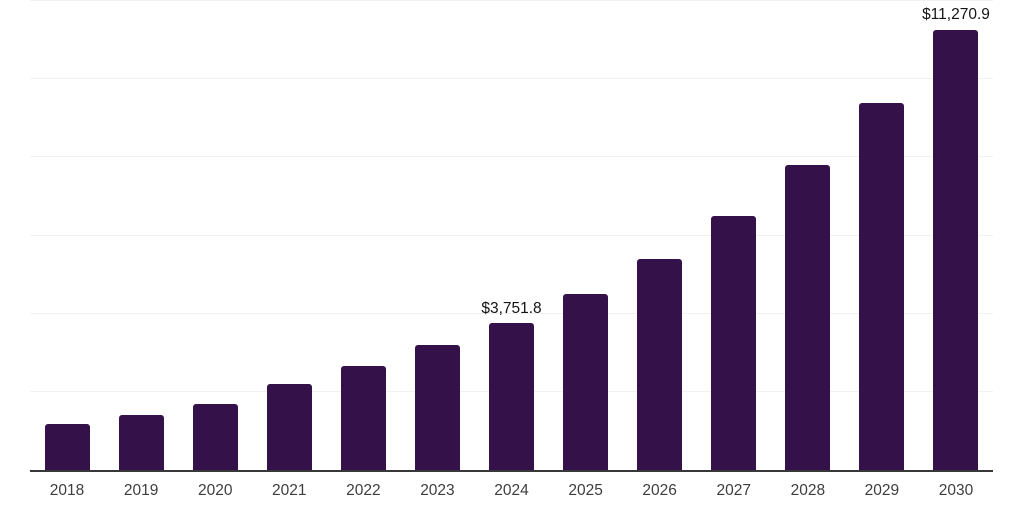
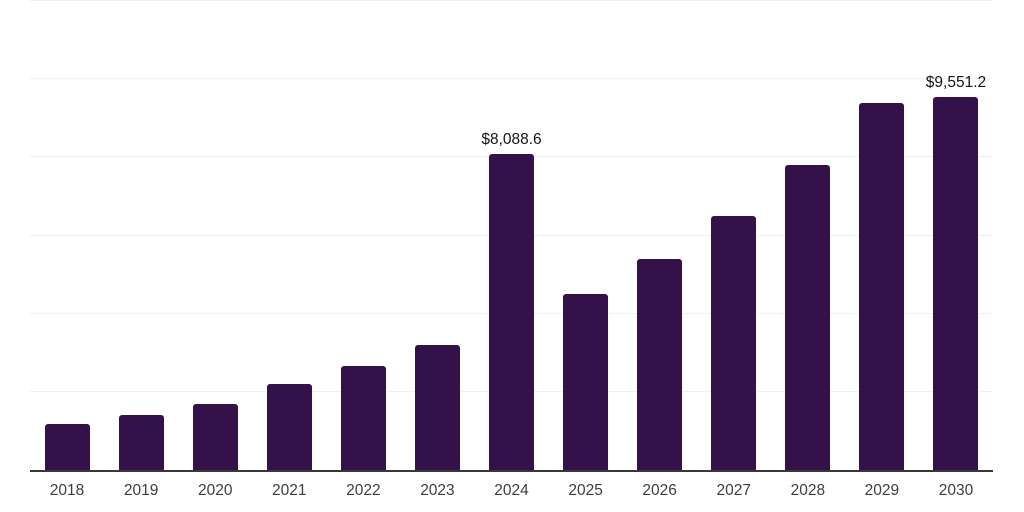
2024: $3,751.8 -> $8,088.6
2030: $11,270.9 -> $9,551.2
